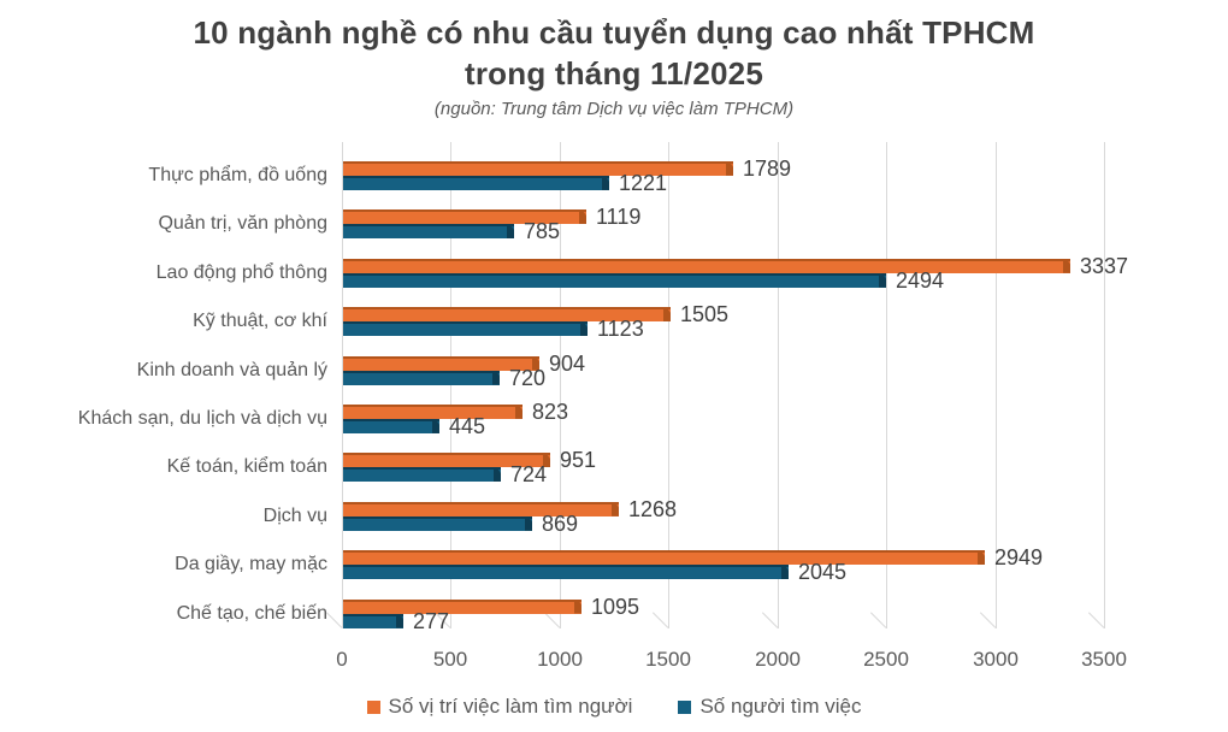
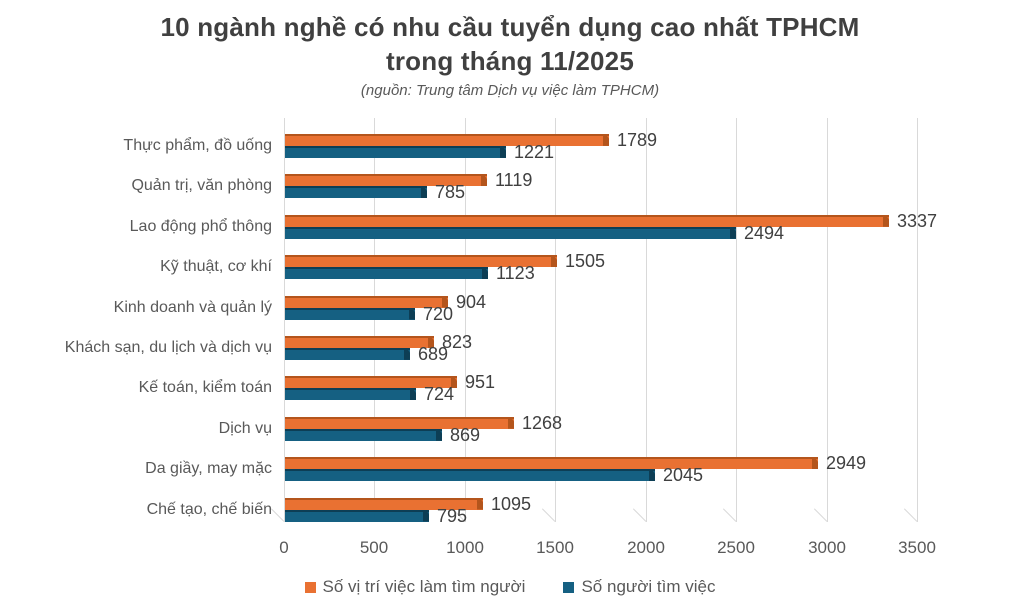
Số người tìm việc/Khách sạn, du lịch và dịch vụ: 445 -> 689
Số người tìm việc/Chế tạo, chế biến: 277 -> 795
